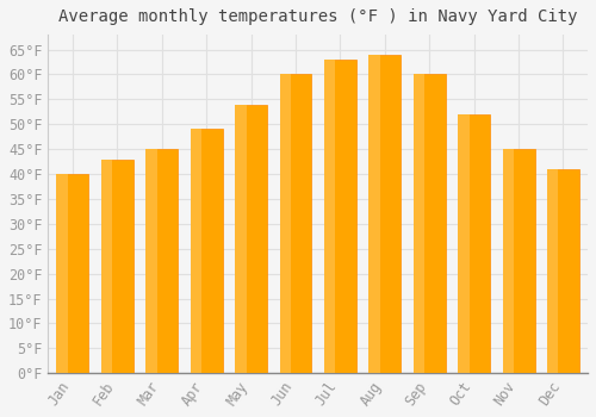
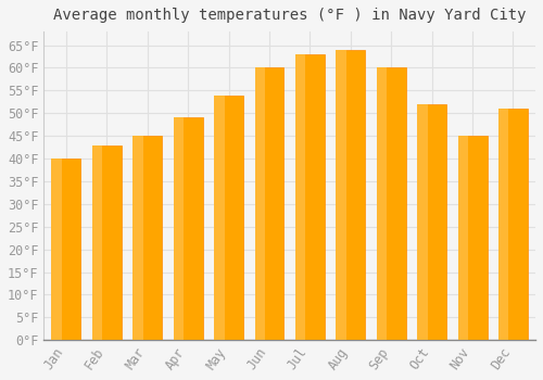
Dec: 41°F -> 51°F
